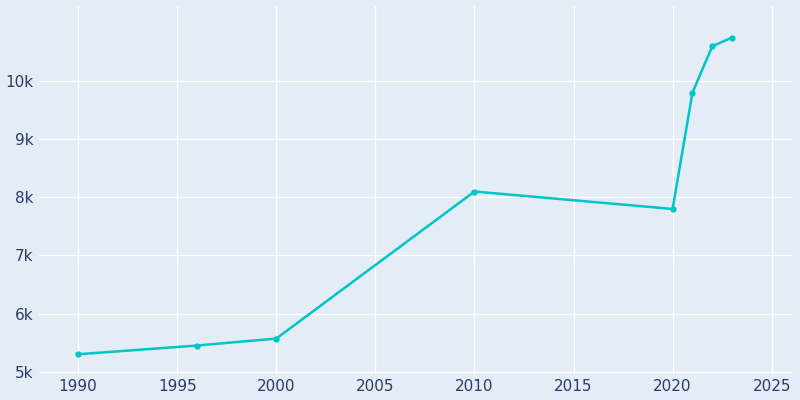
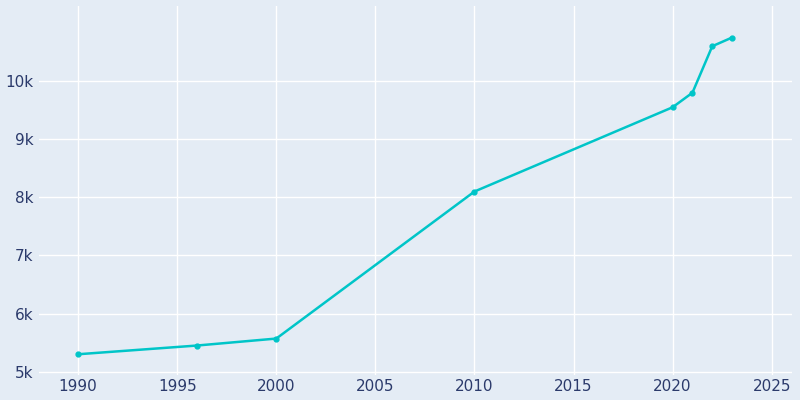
2020: 7.80k -> 9.55k
